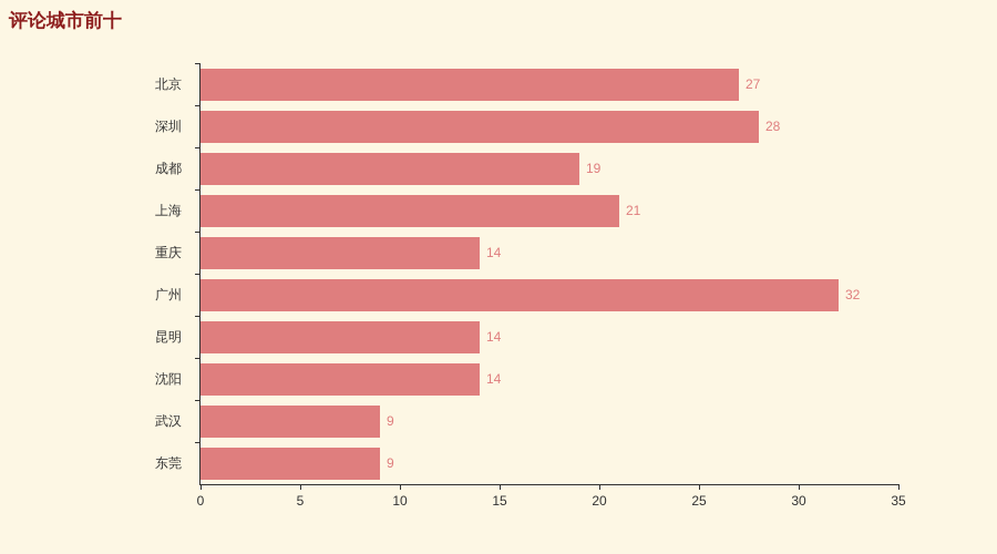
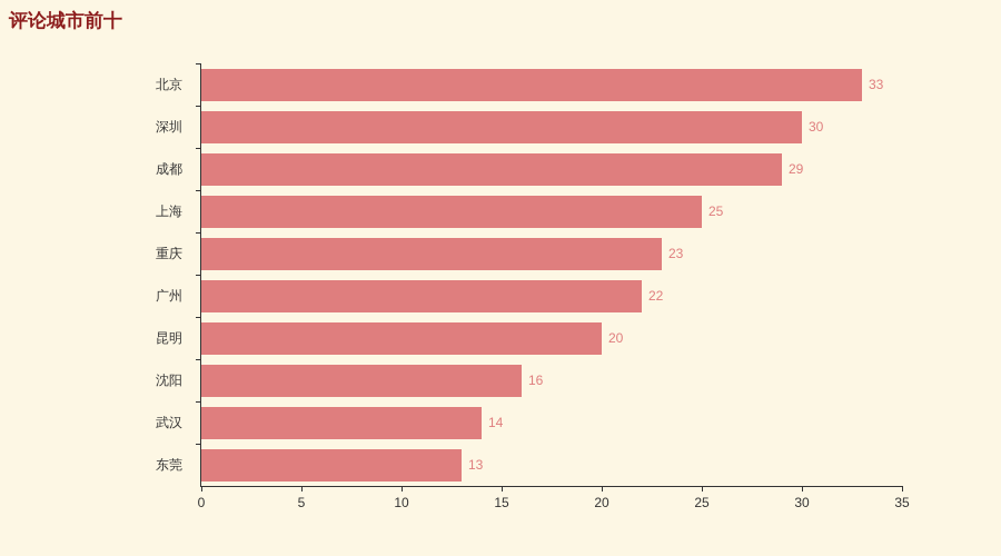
北京: 27 -> 33
深圳: 28 -> 30
成都: 19 -> 29
上海: 21 -> 25
重庆: 14 -> 23
广州: 32 -> 22
昆明: 14 -> 20
沈阳: 14 -> 16
武汉: 9 -> 14
东莞: 9 -> 13
